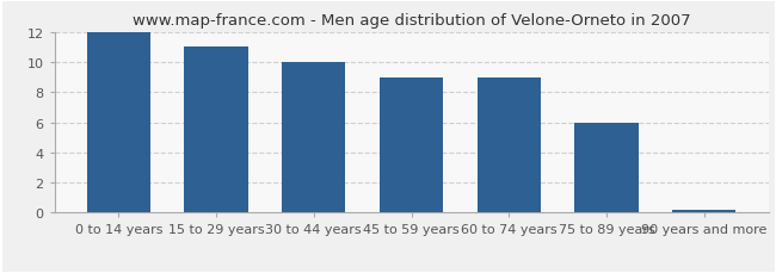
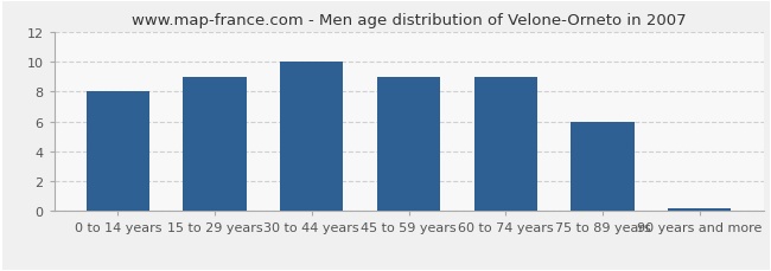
0 to 14 years: 12.0 -> 8.0
15 to 29 years: 11.0 -> 9.0
